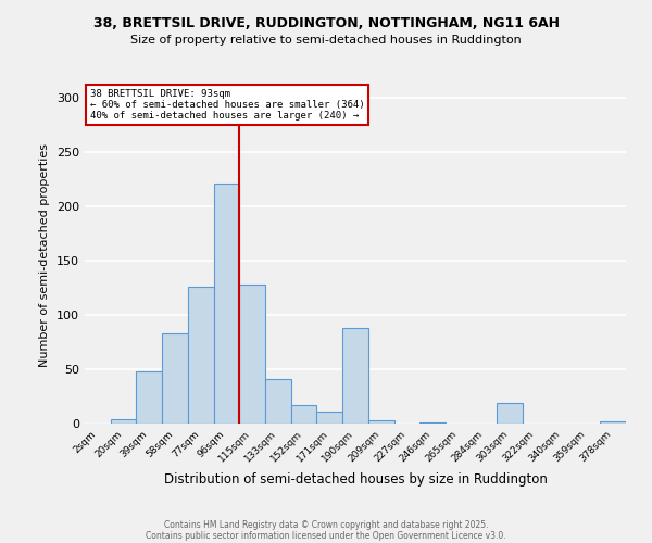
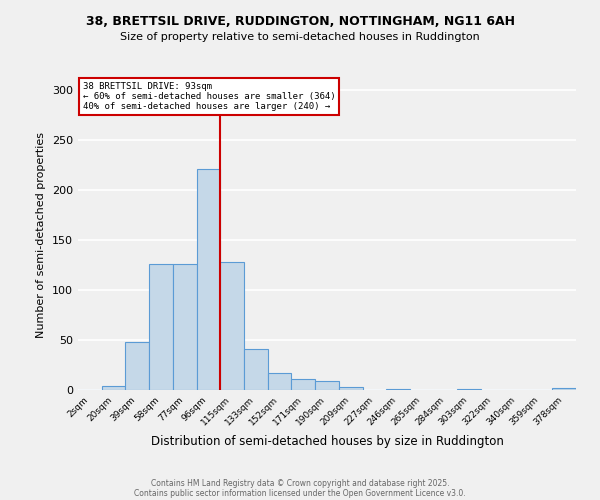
58sqm: 83 -> 126
190sqm: 88 -> 9
303sqm: 19 -> 1
